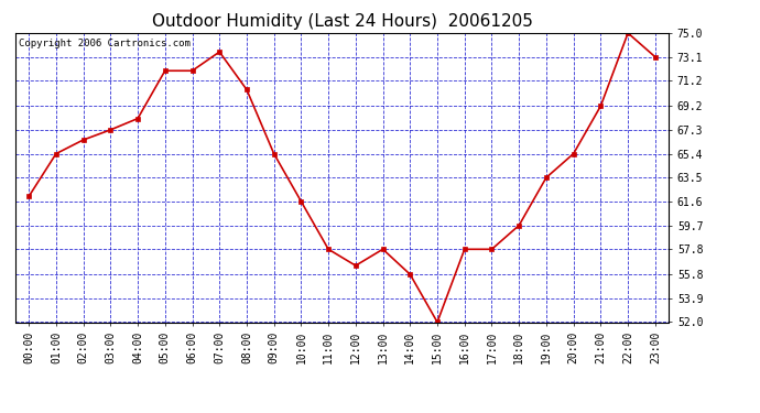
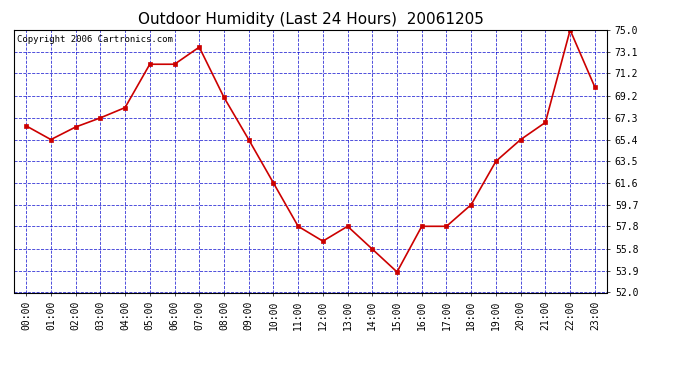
00:00: 62.0 -> 66.6
08:00: 70.5 -> 69.1
15:00: 52.0 -> 53.8
21:00: 69.2 -> 66.9
23:00: 73.1 -> 70.0
